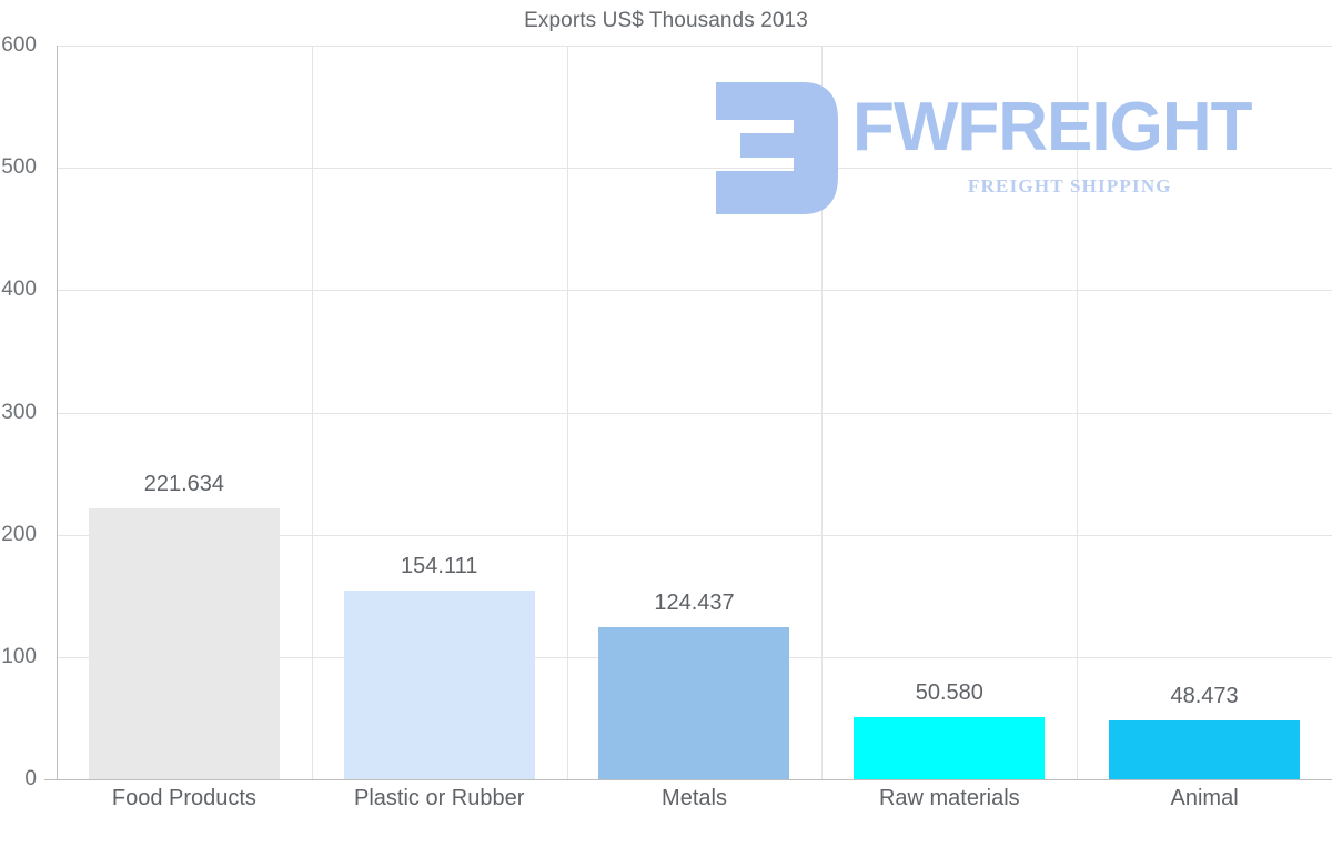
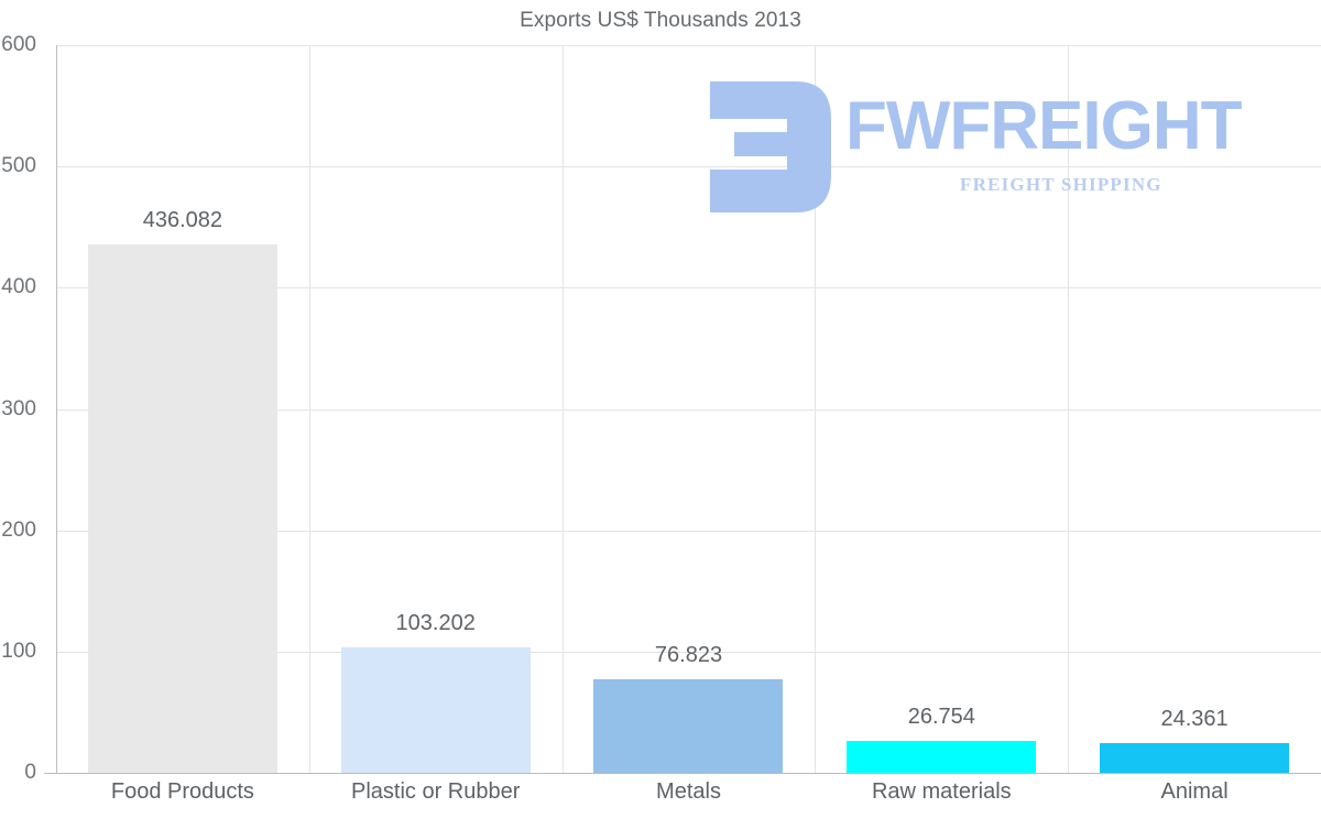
Food Products: 221.634 -> 436.082
Plastic or Rubber: 154.111 -> 103.202
Metals: 124.437 -> 76.823
Raw materials: 50.580 -> 26.754
Animal: 48.473 -> 24.361
